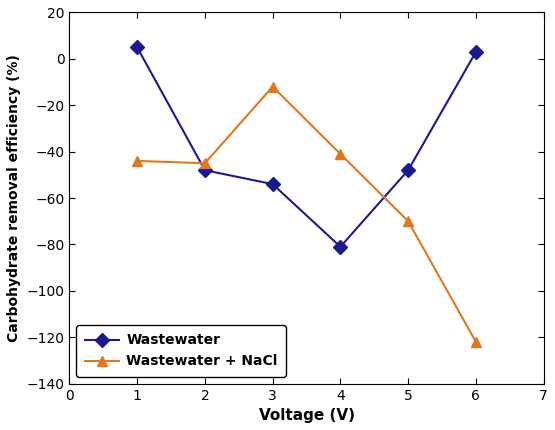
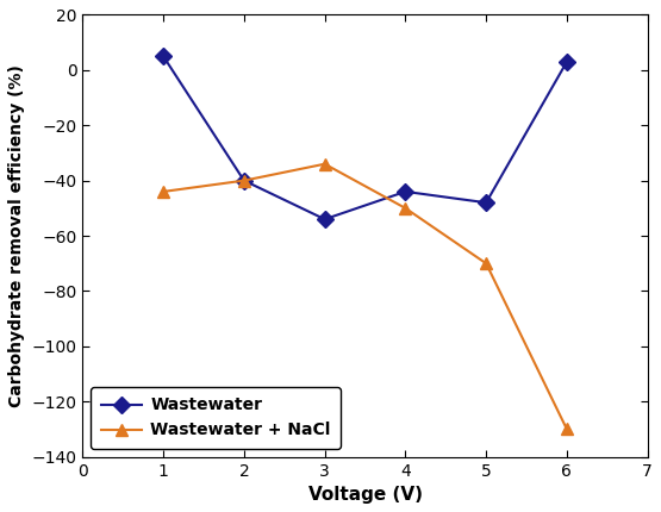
Wastewater/2: -48 -> -40
Wastewater + NaCl/2: -45 -> -40
Wastewater + NaCl/3: -12 -> -34
Wastewater/4: -81 -> -44
Wastewater + NaCl/4: -41 -> -50
Wastewater + NaCl/6: -122 -> -130
